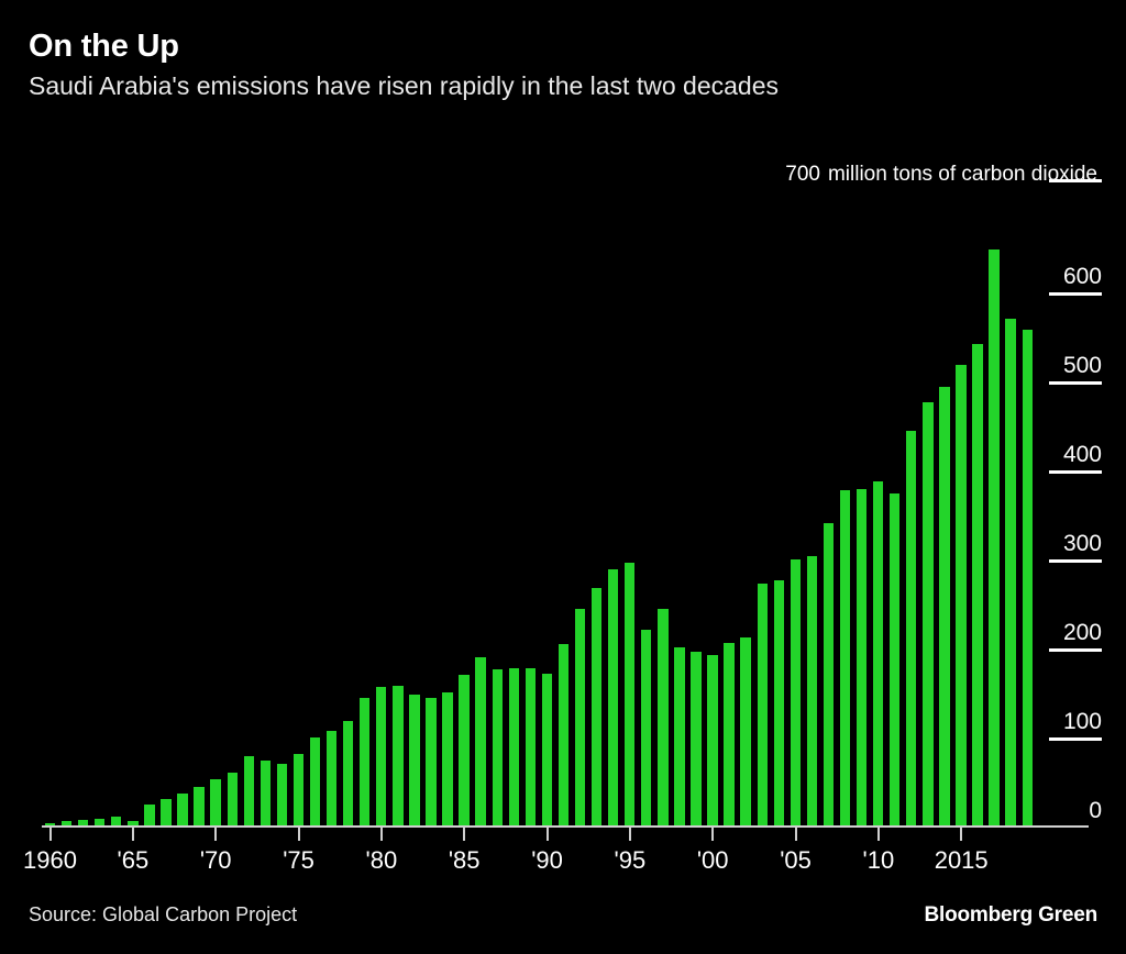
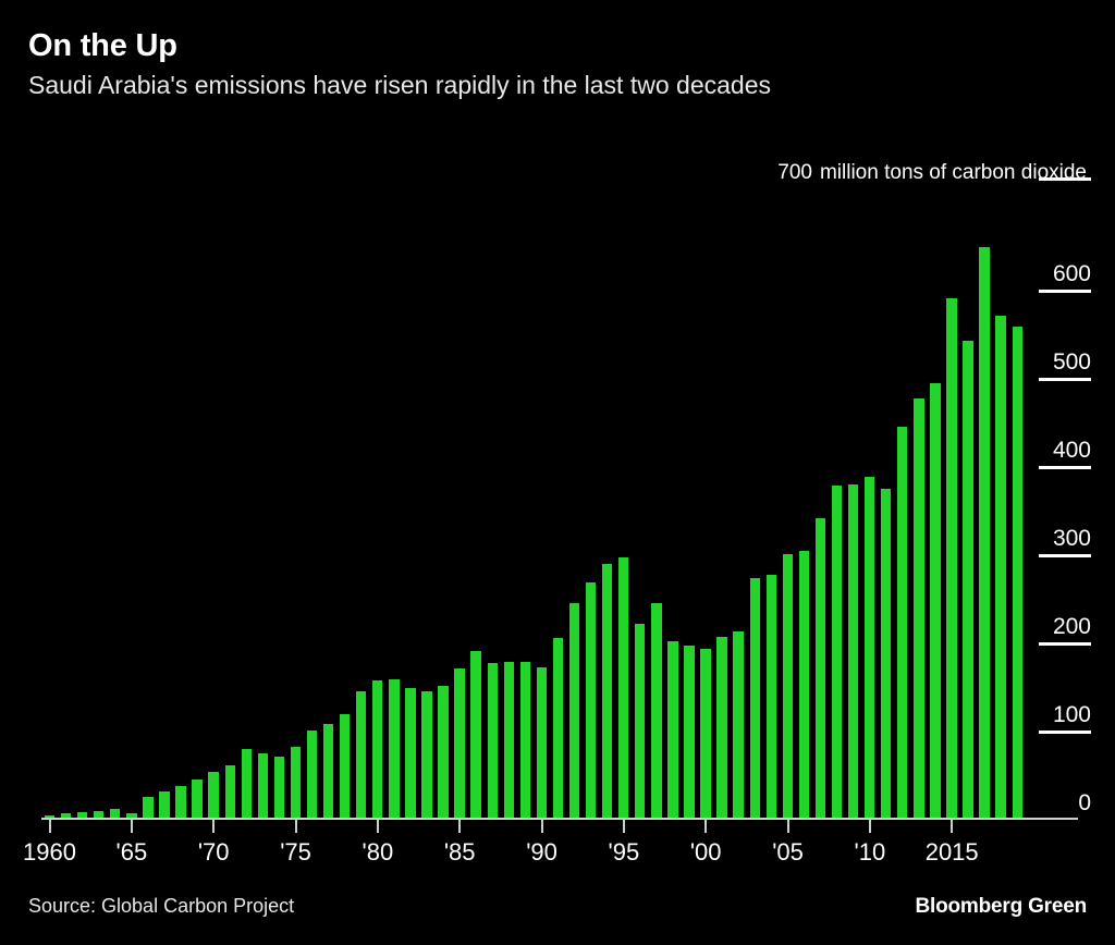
2015: 520 -> 590
